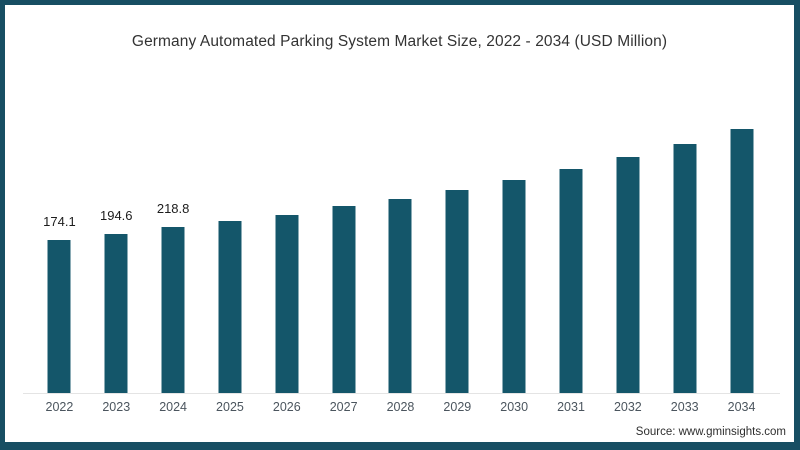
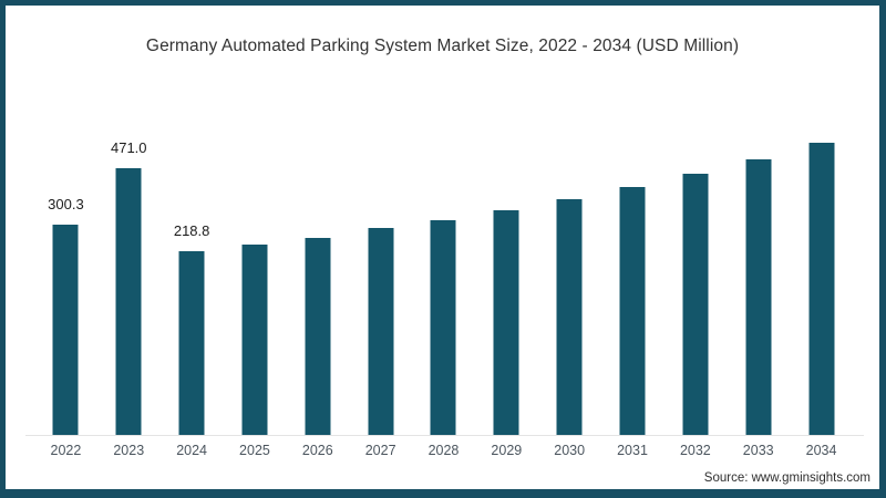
2022: 174.1 -> 300.3
2023: 194.6 -> 471.0
